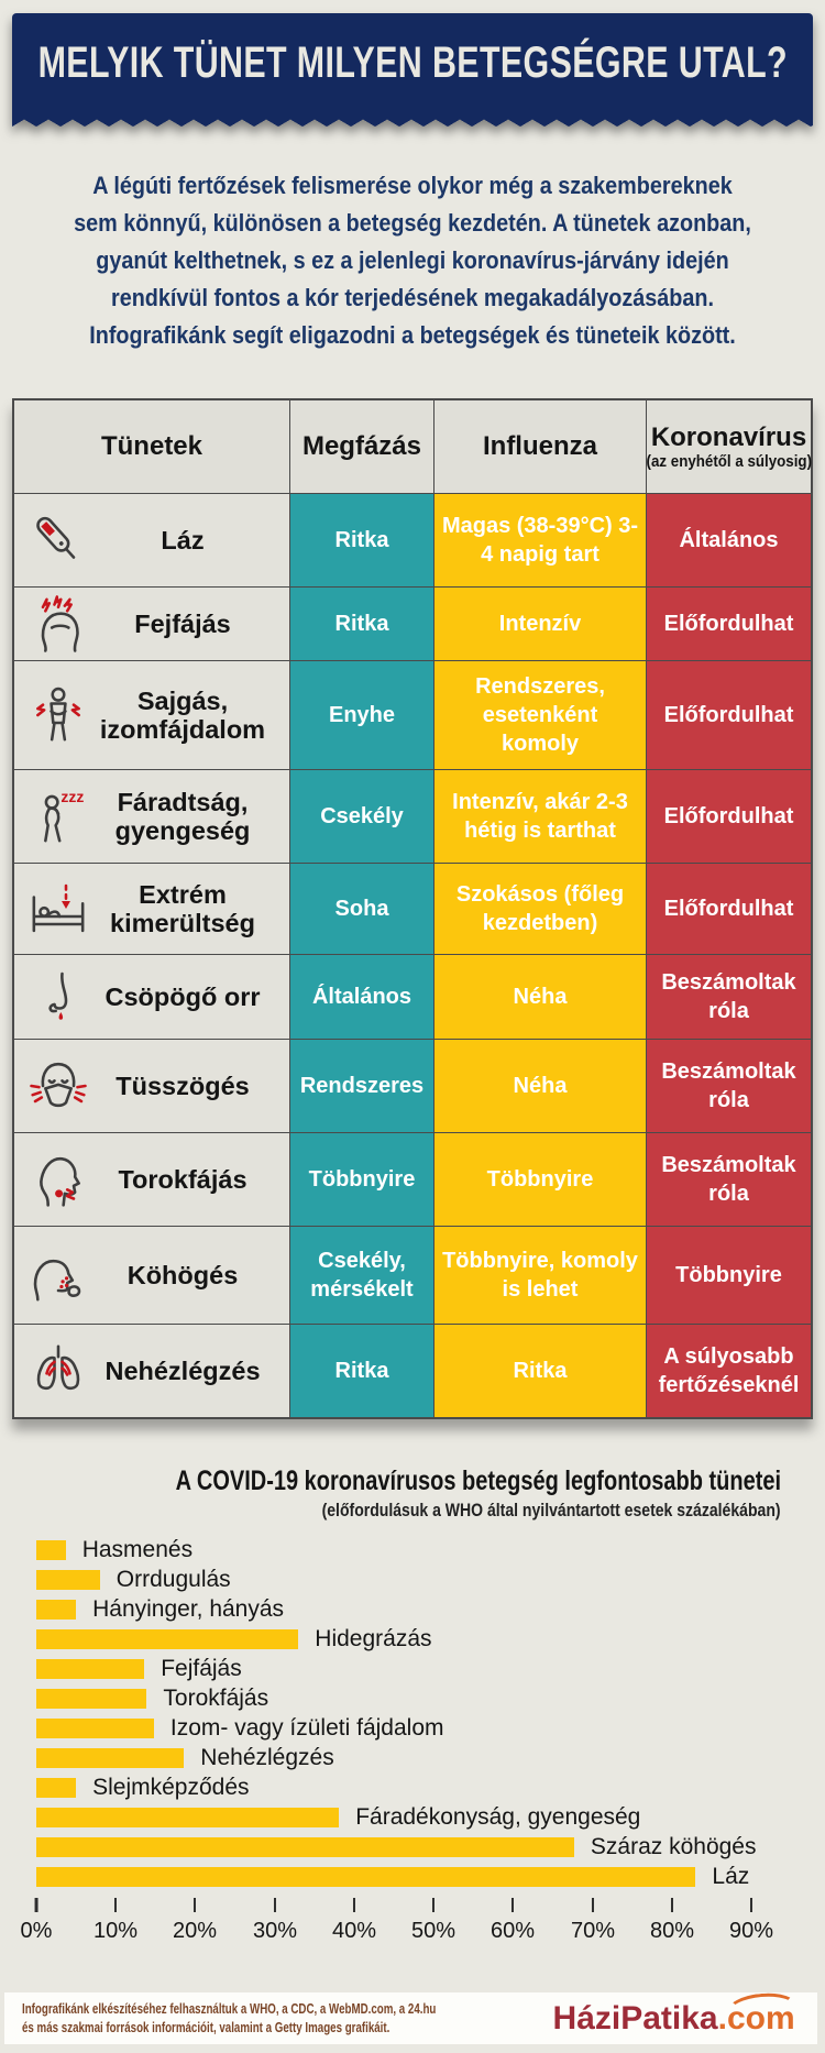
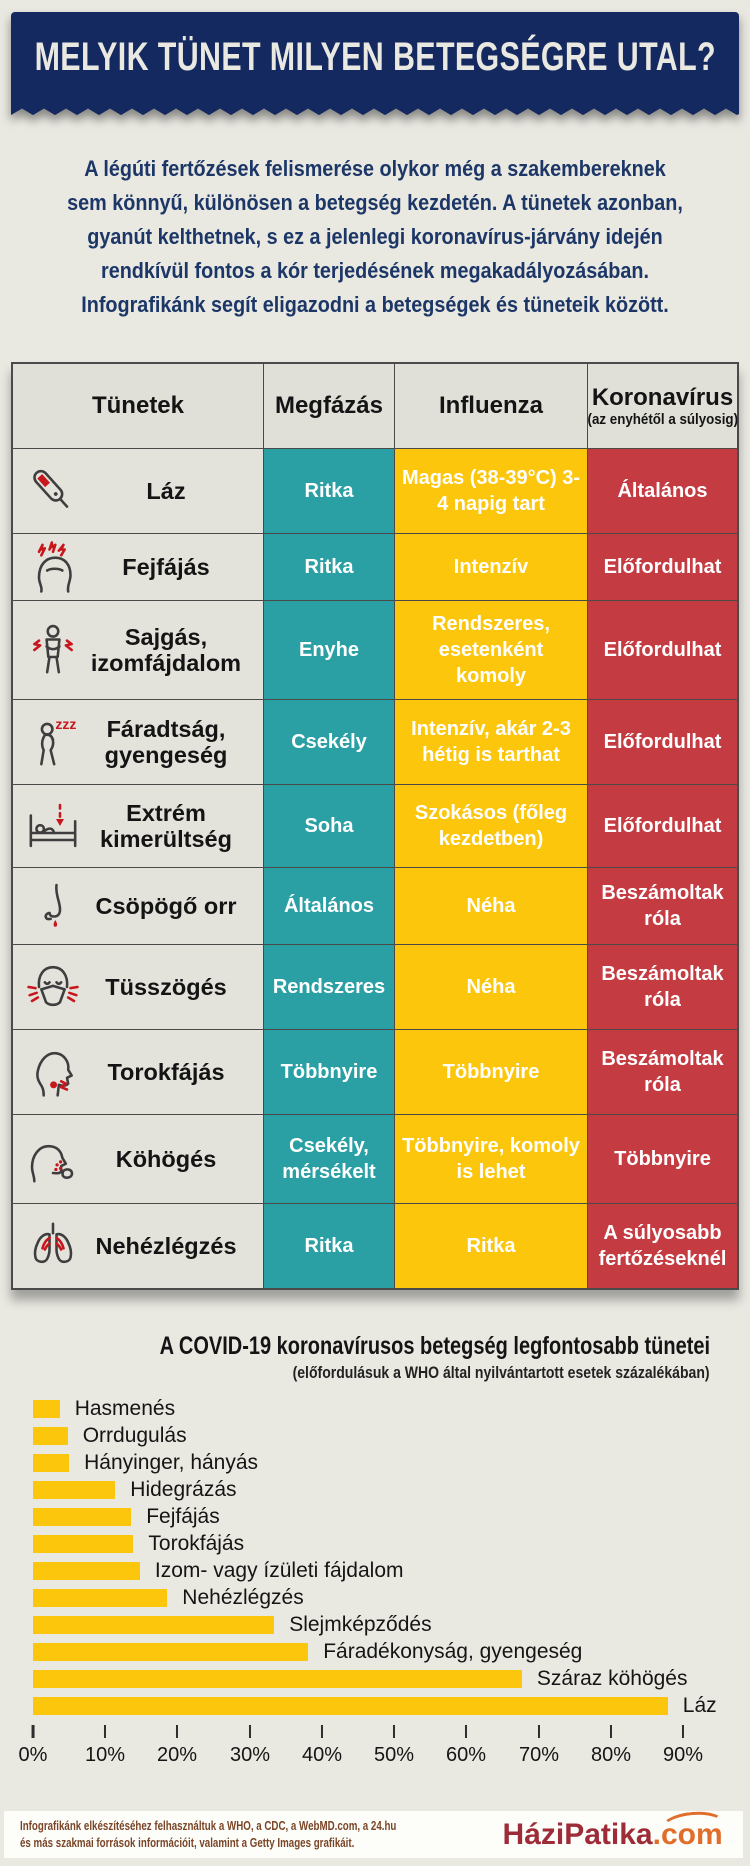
Orrdugulás: 8% -> 5%
Hidegrázás: 33% -> 11%
Slejmképződés: 5% -> 33%
Láz: 83% -> 88%
